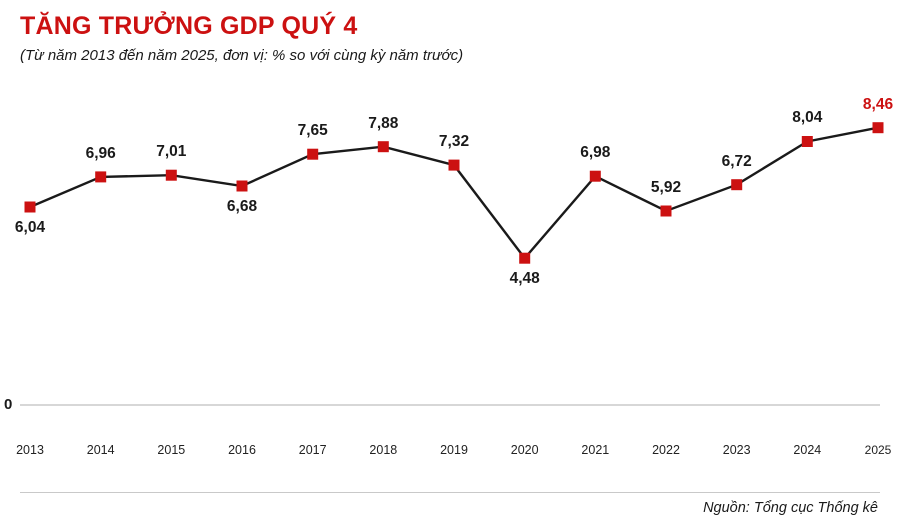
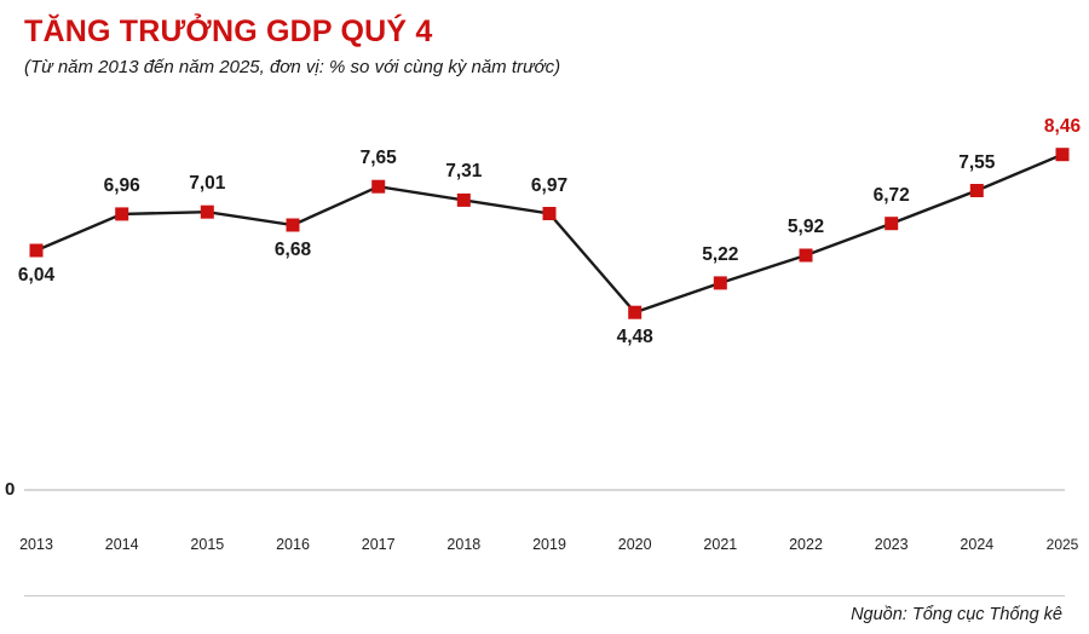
2018: 7,88 -> 7,31
2019: 7,32 -> 6,97
2021: 6,98 -> 5,22
2024: 8,04 -> 7,55
